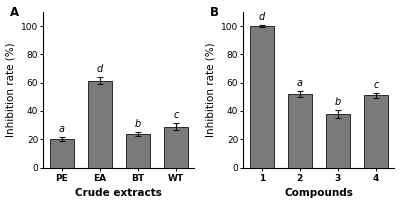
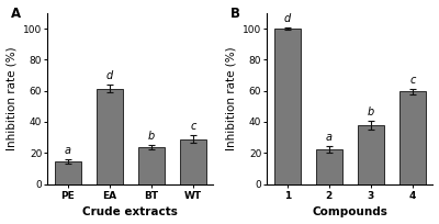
PE: 20 -> 14
2: 52 -> 22
4: 51 -> 60
